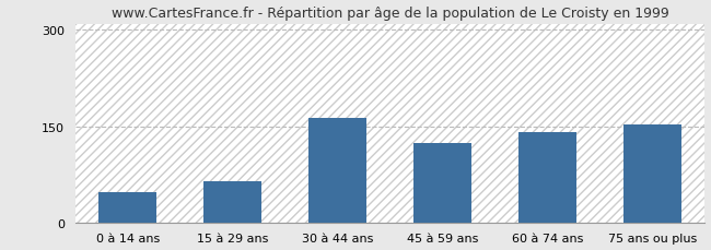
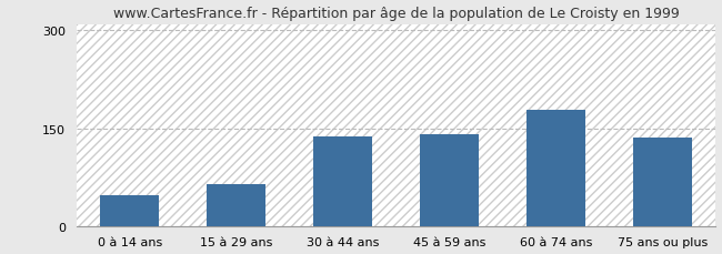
30 à 44 ans: 162 -> 137
45 à 59 ans: 124 -> 140
60 à 74 ans: 140 -> 178
75 ans ou plus: 152 -> 135
